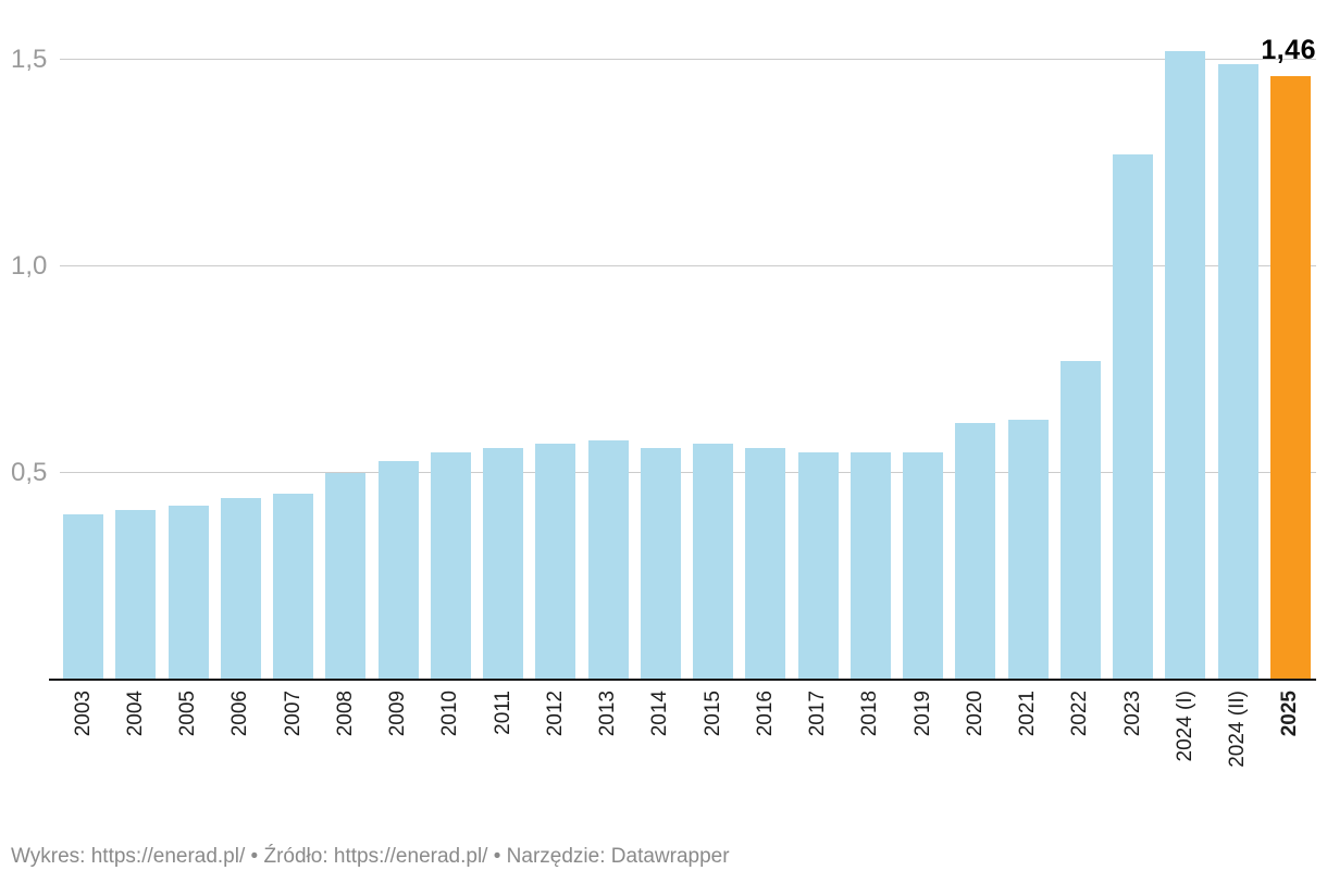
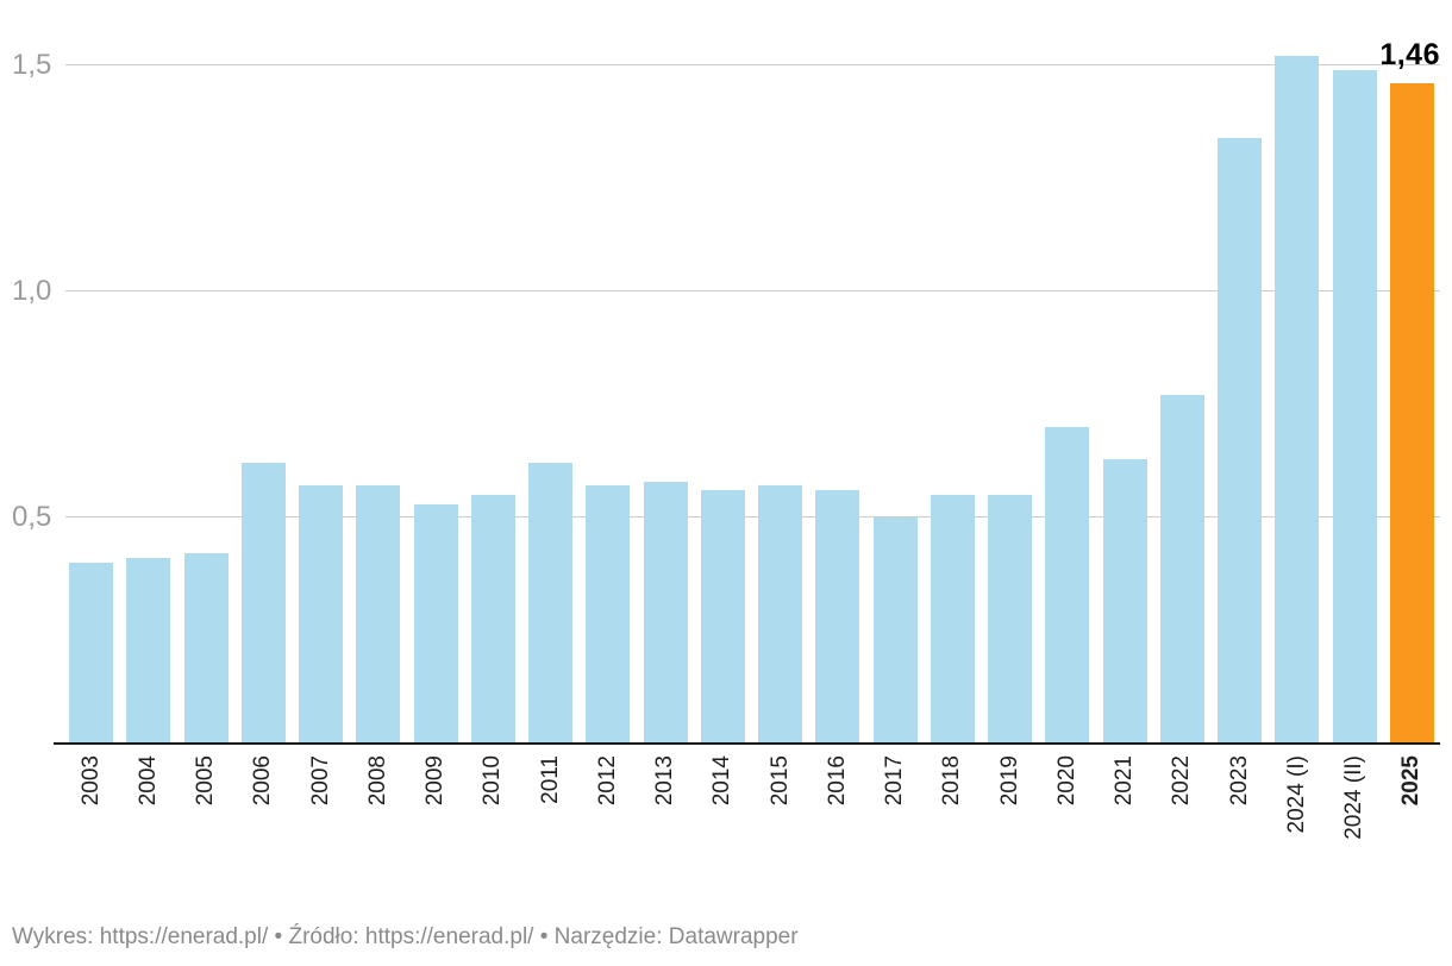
2006: 0,44 -> 0,62
2007: 0,45 -> 0,57
2008: 0,50 -> 0,57
2011: 0,56 -> 0,62
2017: 0,55 -> 0,50
2020: 0,62 -> 0,70
2023: 1,27 -> 1,34
